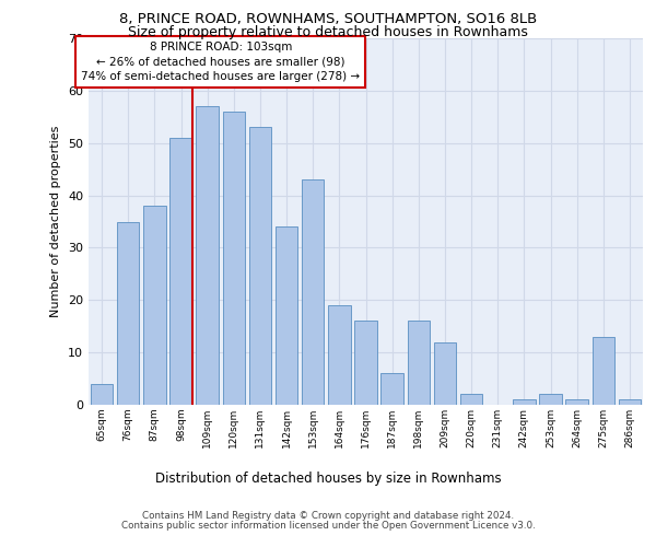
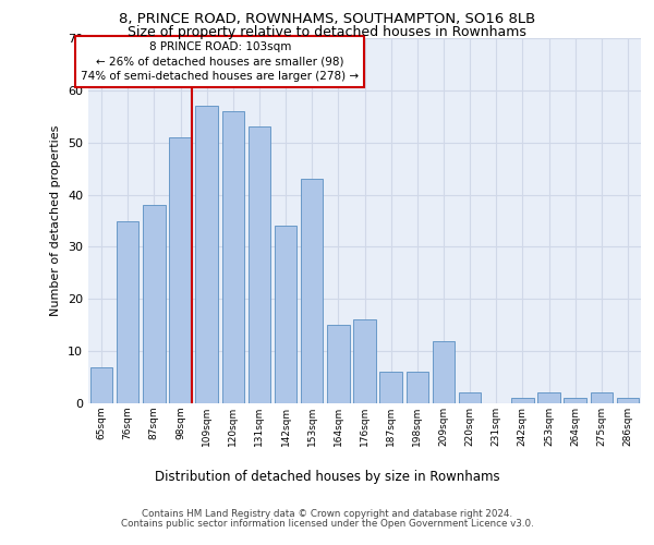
65sqm: 4 -> 7
164sqm: 19 -> 15
198sqm: 16 -> 6
275sqm: 13 -> 2
